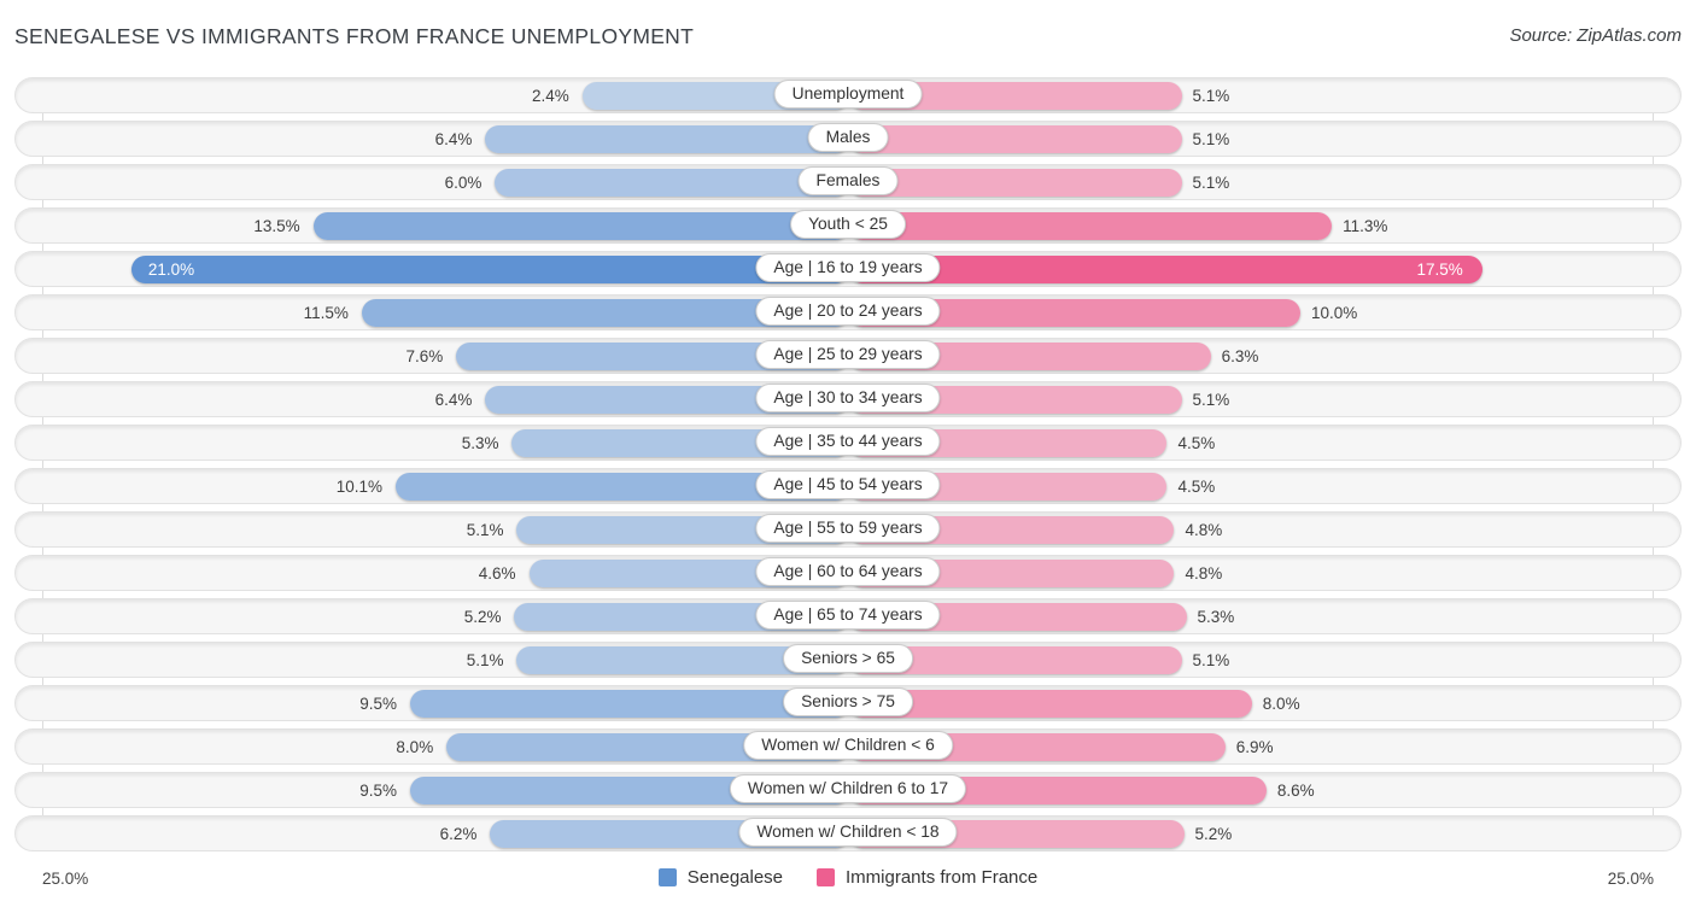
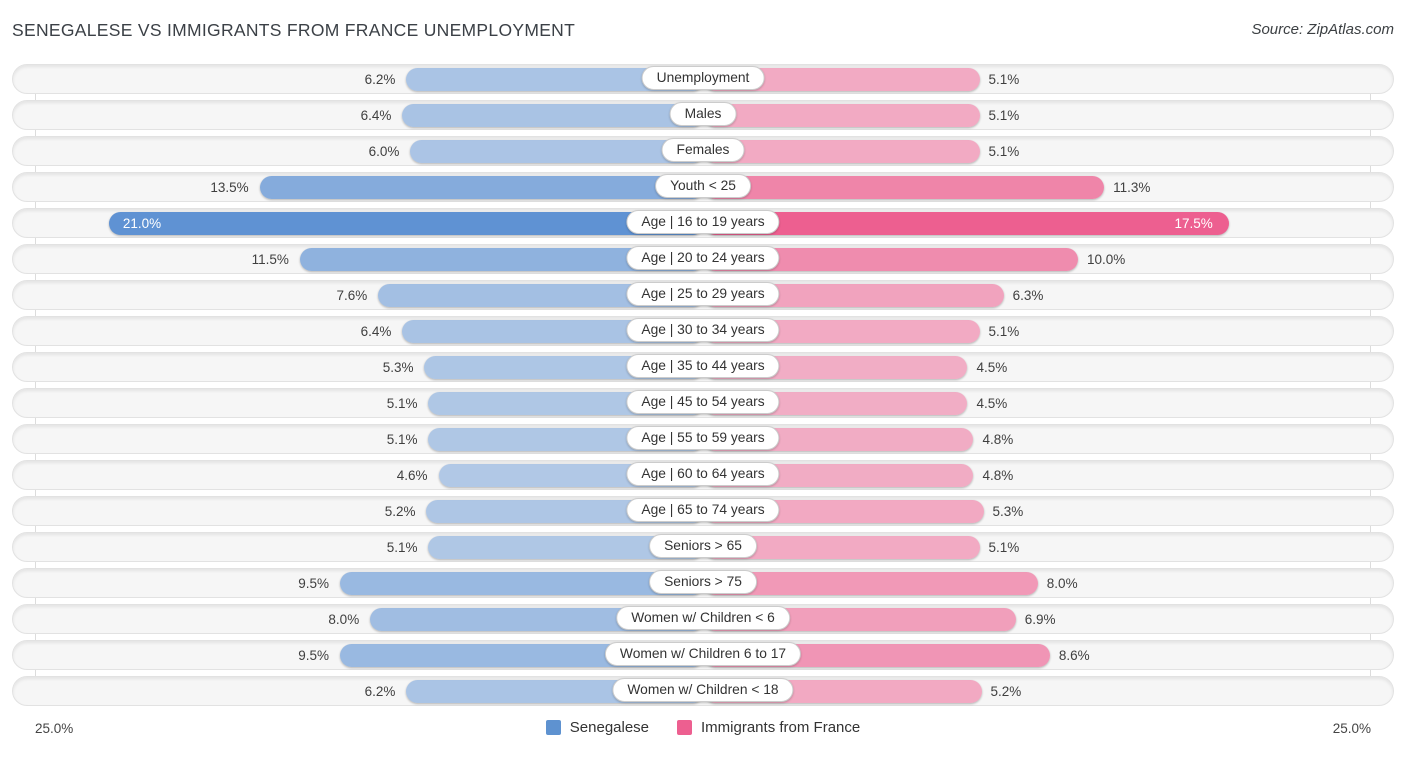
Senegalese/Unemployment: 2.4% -> 6.2%
Senegalese/Age | 45 to 54 years: 10.1% -> 5.1%
